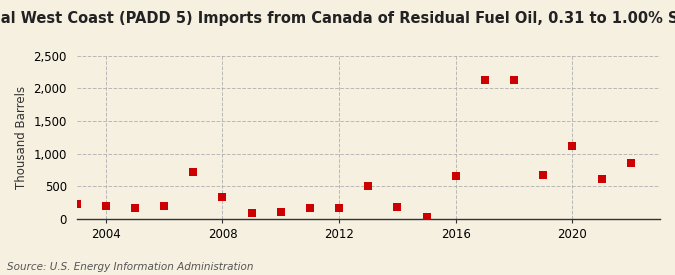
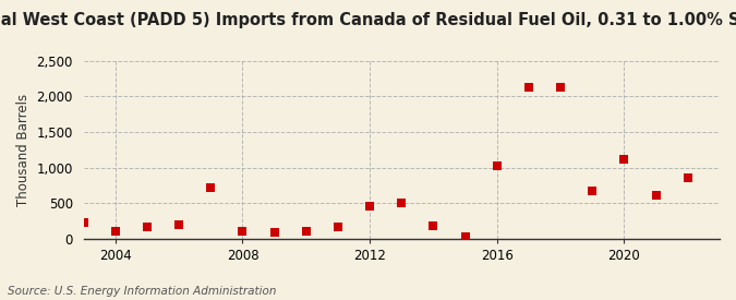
2004: 200 -> 100
2008: 340 -> 110
2012: 160 -> 460
2016: 660 -> 1,020
